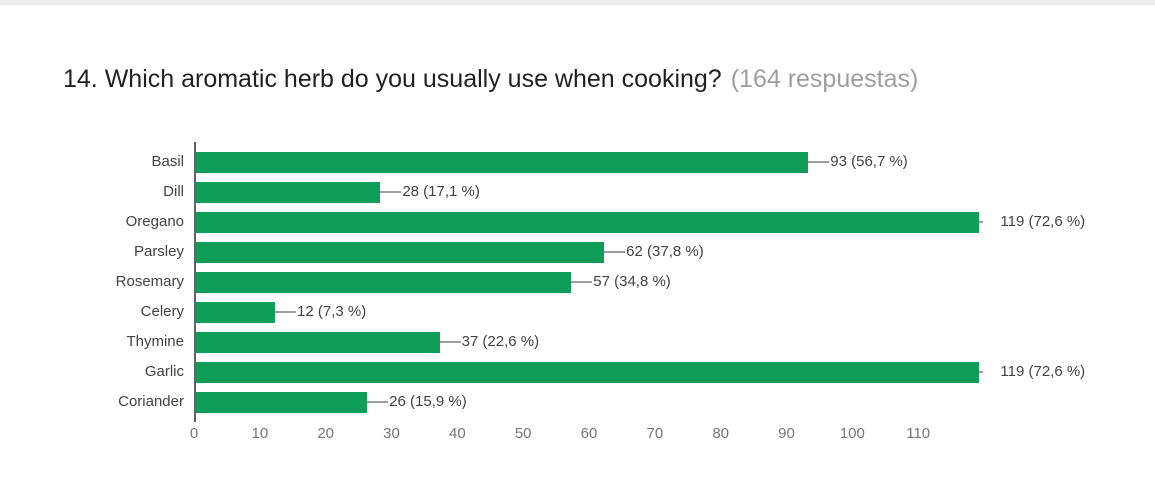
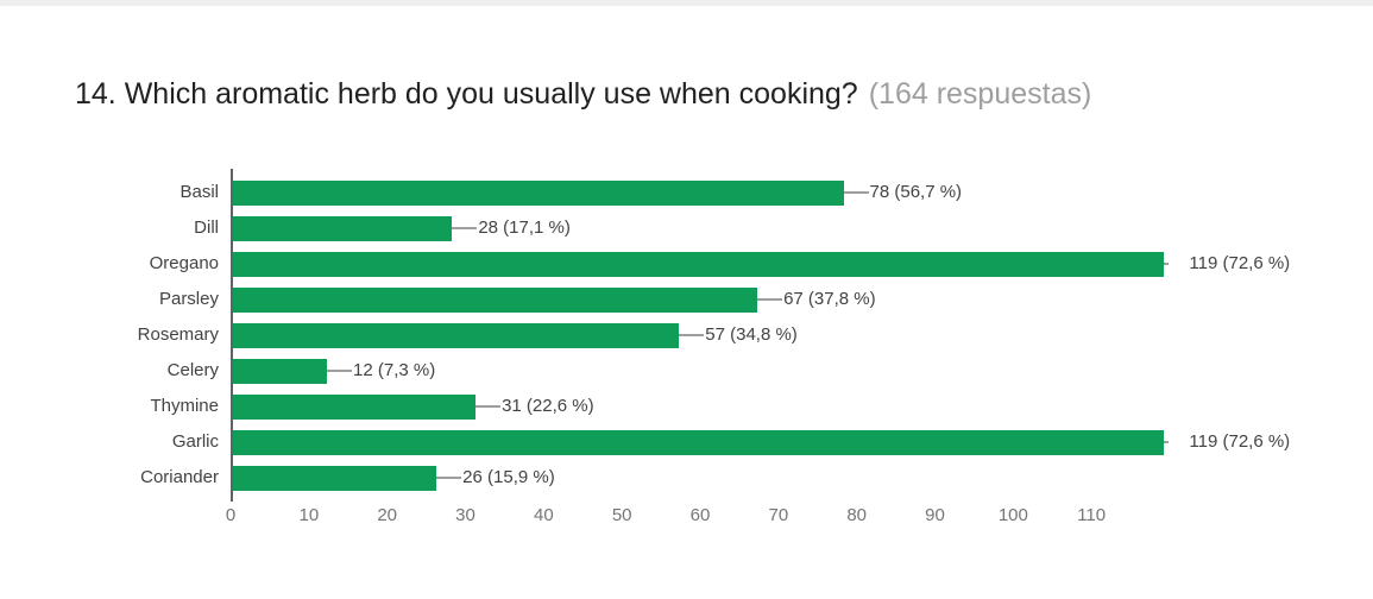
Basil: 93 -> 78
Parsley: 62 -> 67
Thymine: 37 -> 31
